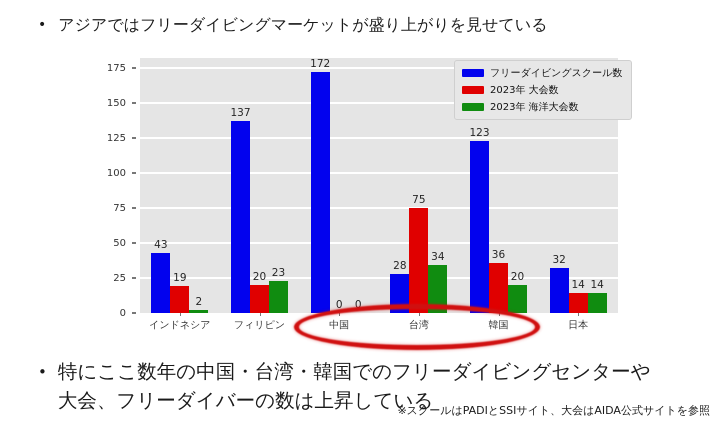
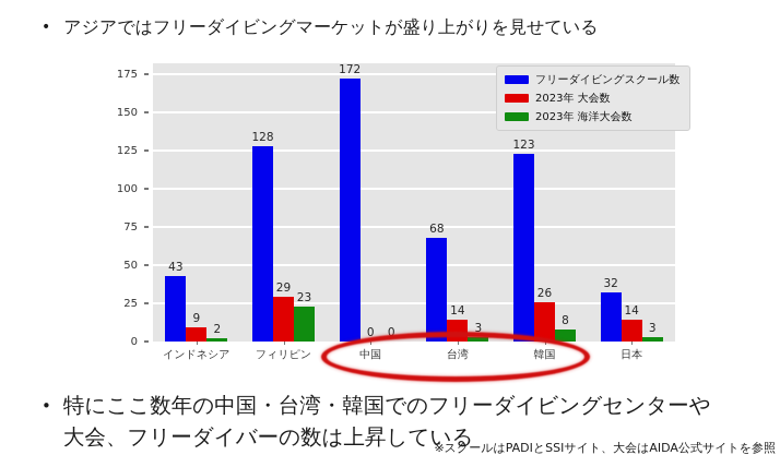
2023年 大会数/インドネシア: 19 -> 9
フリーダイビングスクール数/フィリピン: 137 -> 128
2023年 大会数/フィリピン: 20 -> 29
フリーダイビングスクール数/台湾: 28 -> 68
2023年 大会数/台湾: 75 -> 14
2023年 海洋大会数/台湾: 34 -> 3
2023年 大会数/韓国: 36 -> 26
2023年 海洋大会数/韓国: 20 -> 8
2023年 海洋大会数/日本: 14 -> 3
